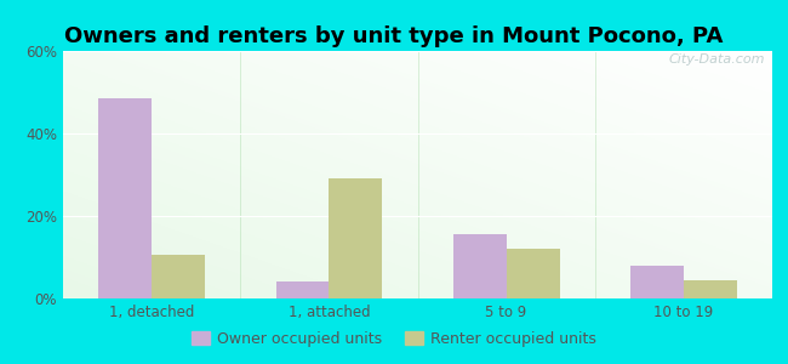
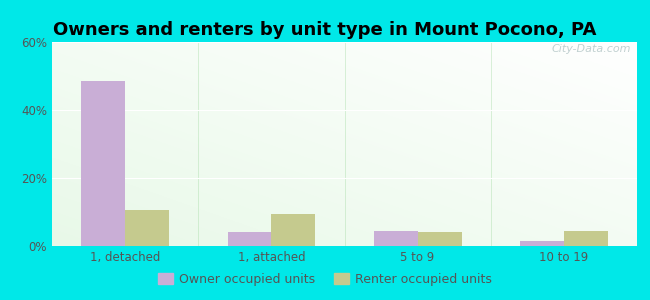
Renter occupied units/1, attached: 29.0% -> 9.5%
Owner occupied units/5 to 9: 15.5% -> 4.5%
Renter occupied units/5 to 9: 12.0% -> 4.0%
Owner occupied units/10 to 19: 8.0% -> 1.5%
